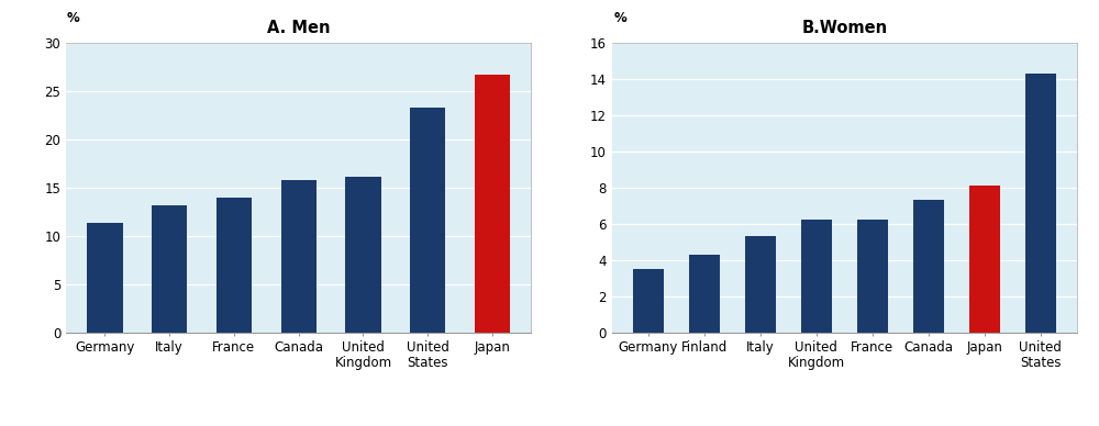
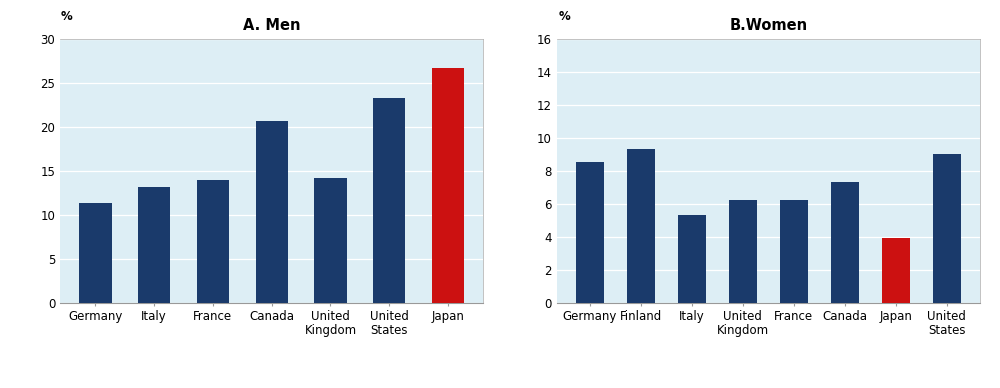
A. Men/Canada: 15.8 -> 20.6
A. Men/United Kingdom: 16.1 -> 14.2
B.Women/Germany: 3.5 -> 8.5
B.Women/Finland: 4.3 -> 9.3
B.Women/Japan: 8.1 -> 3.9
B.Women/United States: 14.3 -> 9.0
